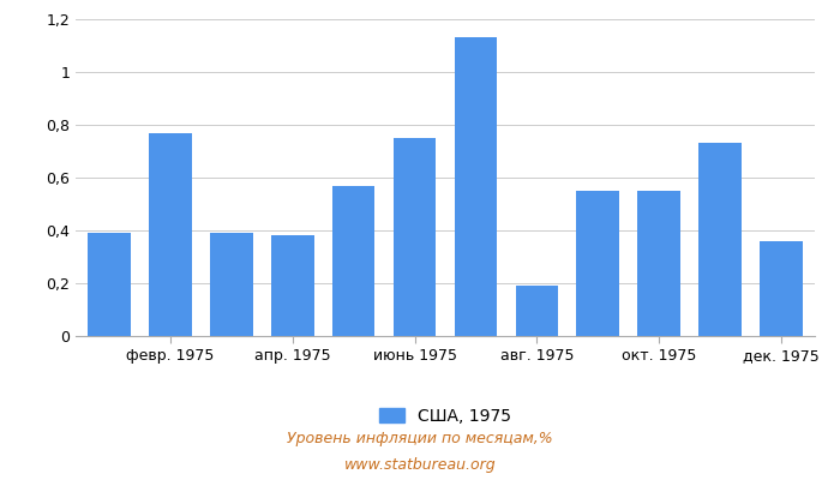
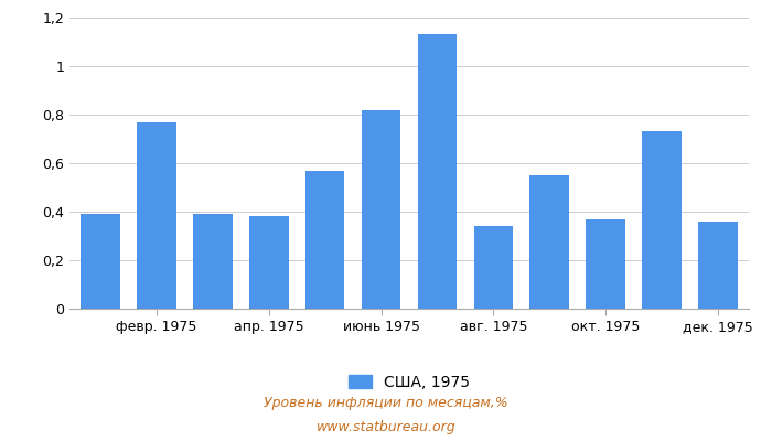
июнь 1975: 0,75 -> 0,82
авг. 1975: 0,19 -> 0,34
окт. 1975: 0,55 -> 0,37
